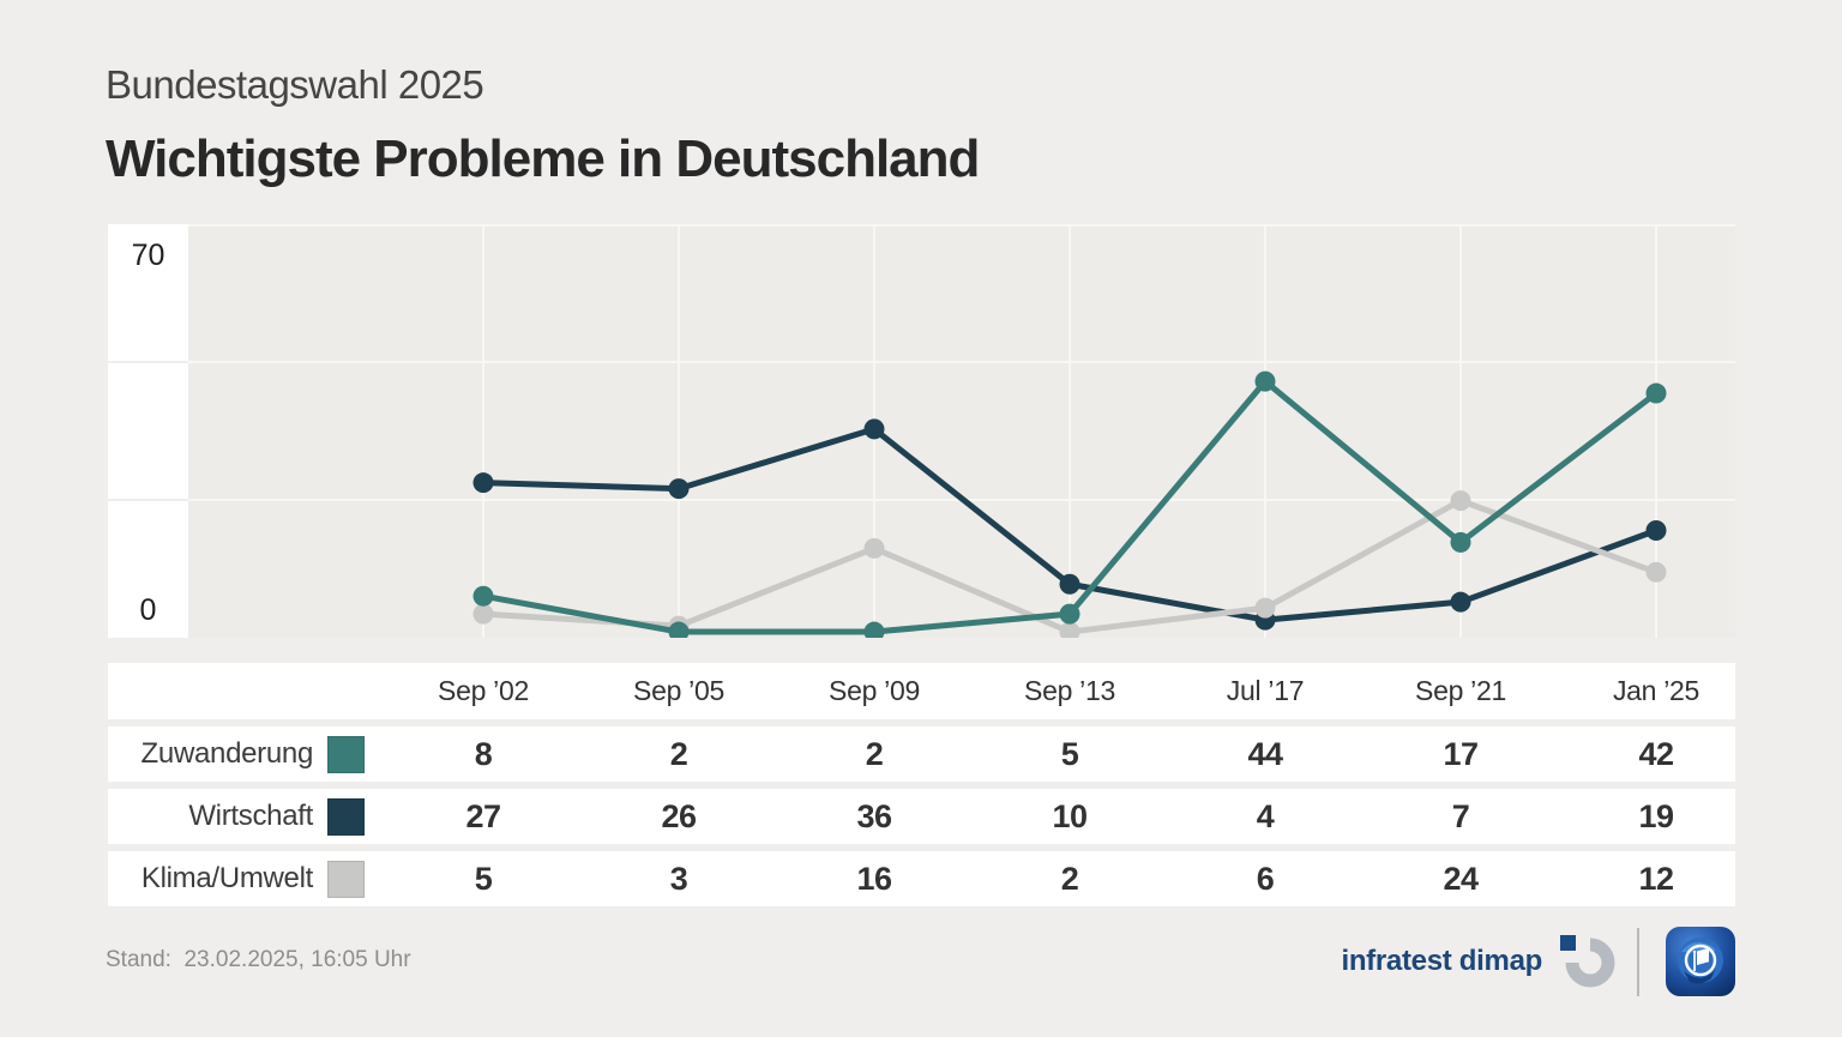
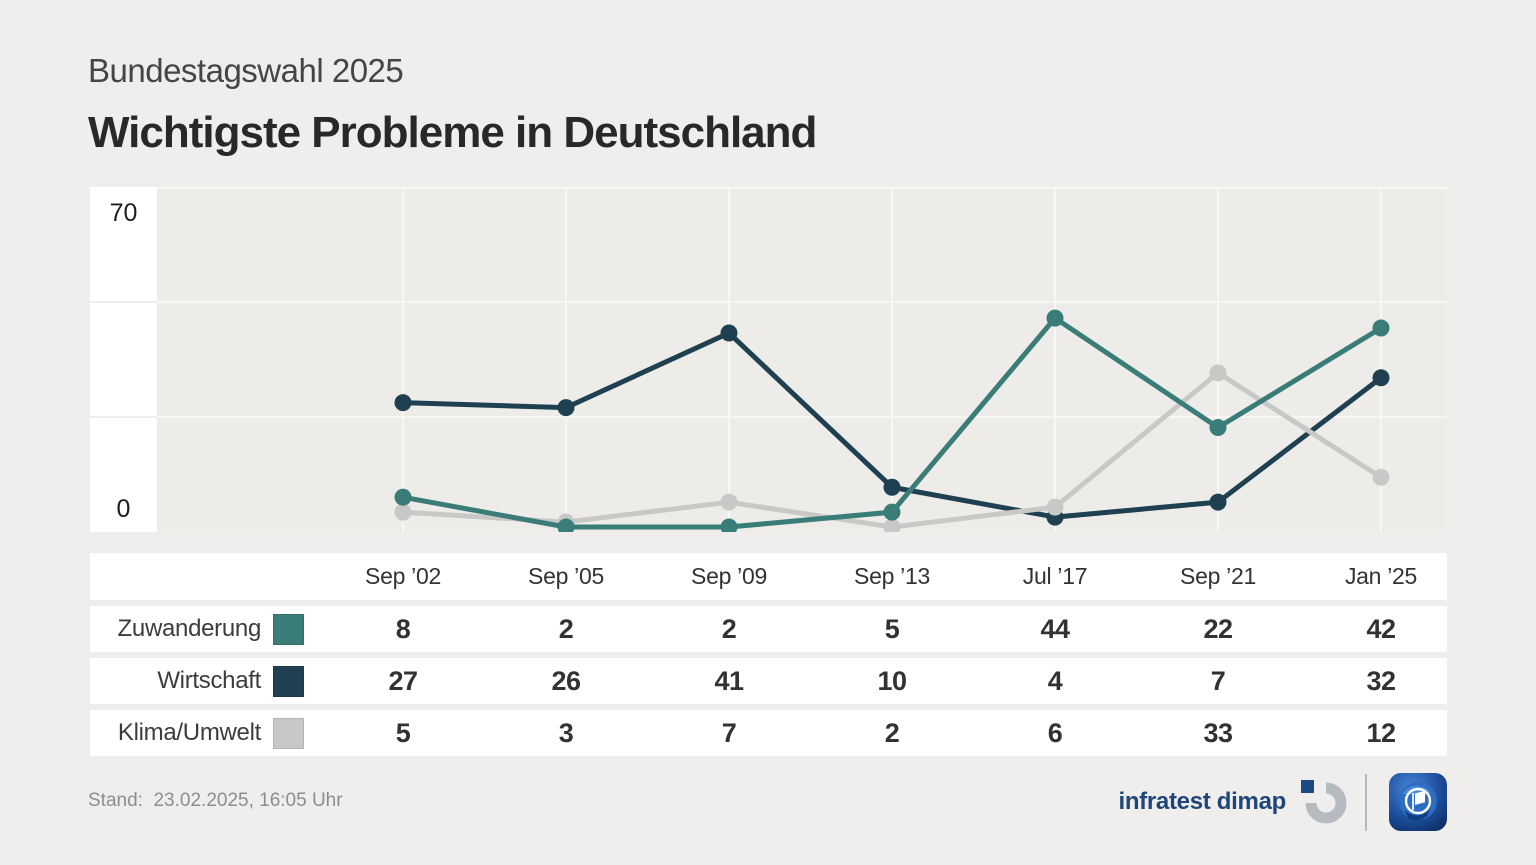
Wirtschaft/Sep ’09: 36 -> 41
Klima/Umwelt/Sep ’09: 16 -> 7
Zuwanderung/Sep ’21: 17 -> 22
Klima/Umwelt/Sep ’21: 24 -> 33
Wirtschaft/Jan ’25: 19 -> 32
